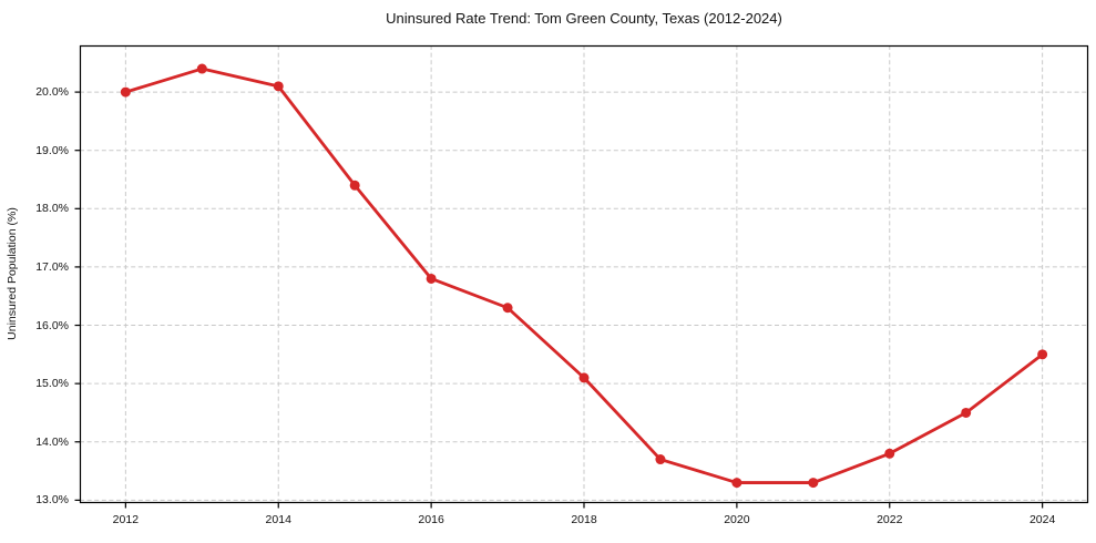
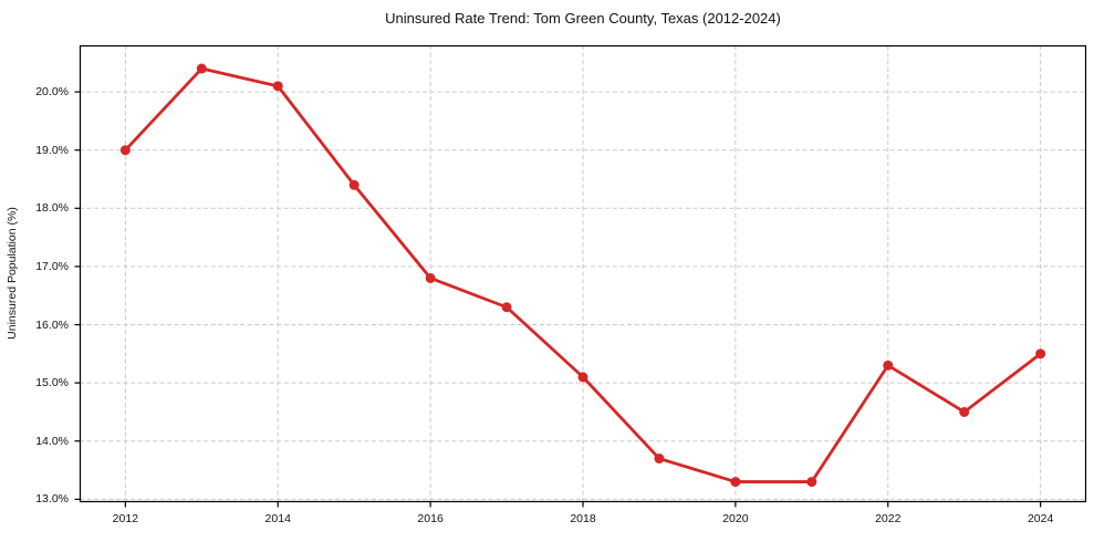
2012: 20.0% -> 19.0%
2022: 13.8% -> 15.3%
